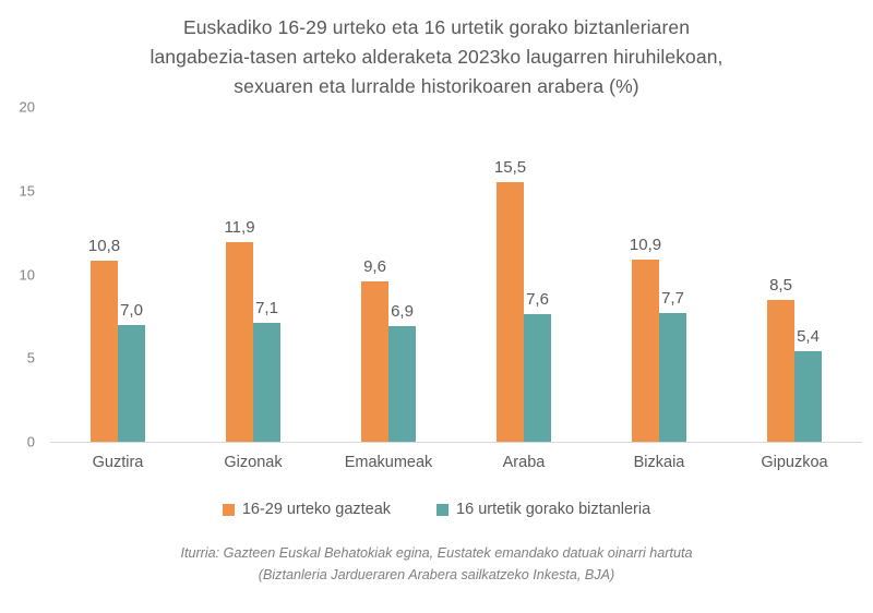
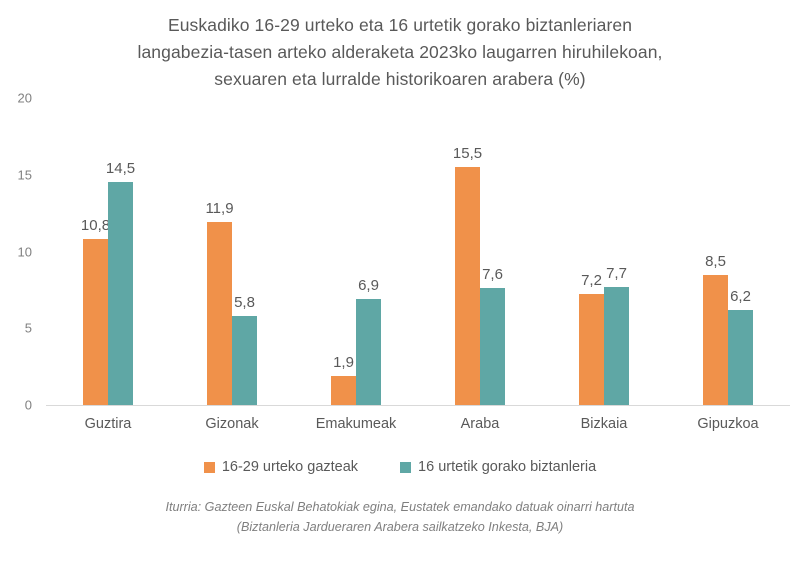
16 urtetik gorako biztanleria/Guztira: 7,0 -> 14,5
16 urtetik gorako biztanleria/Gizonak: 7,1 -> 5,8
16-29 urteko gazteak/Emakumeak: 9,6 -> 1,9
16-29 urteko gazteak/Bizkaia: 10,9 -> 7,2
16 urtetik gorako biztanleria/Gipuzkoa: 5,4 -> 6,2
